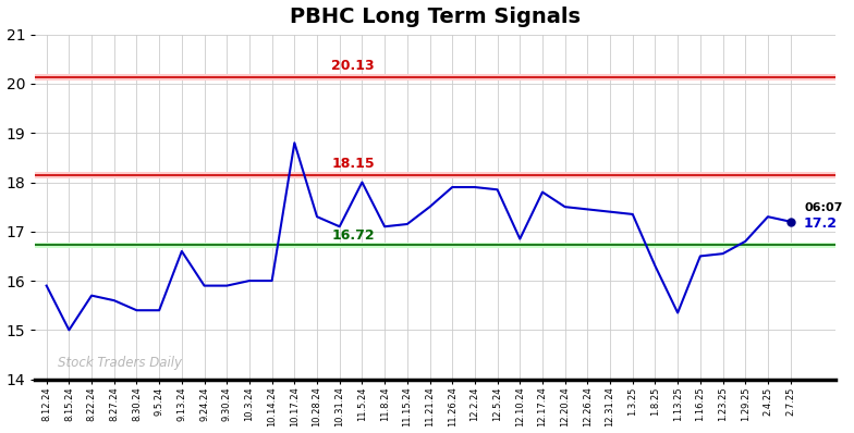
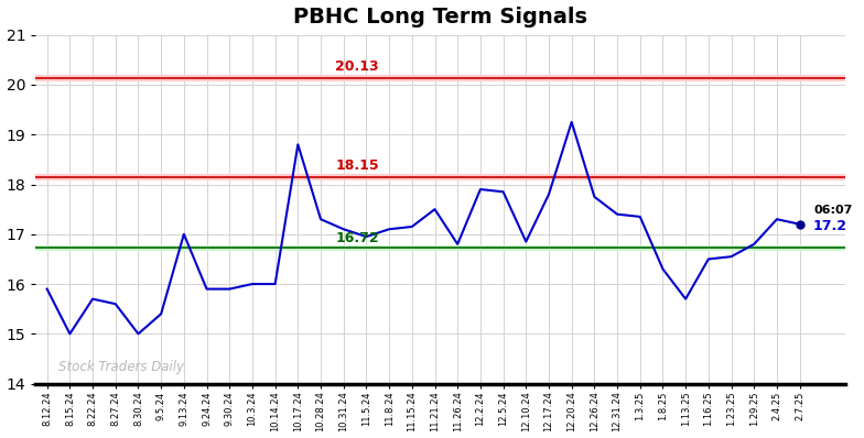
8.30.24: 15.40 -> 15.00
9.13.24: 16.60 -> 17.00
11.5.24: 18.00 -> 16.95
11.26.24: 17.90 -> 16.80
12.20.24: 17.50 -> 19.25
12.26.24: 17.45 -> 17.75
1.13.25: 15.35 -> 15.70
